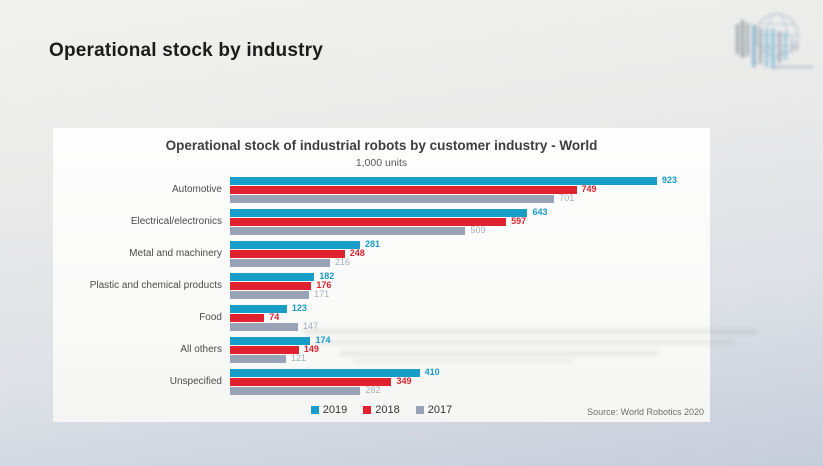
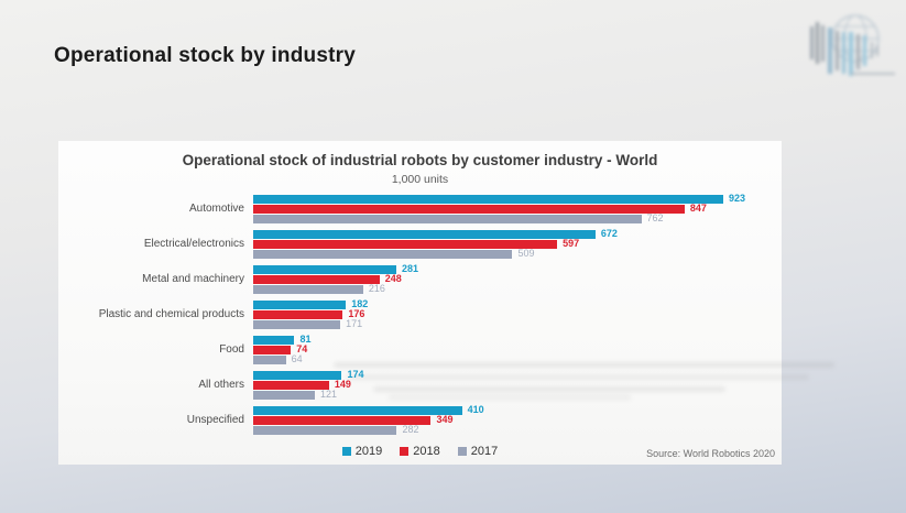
2018/Automotive: 749 -> 847
2017/Automotive: 701 -> 762
2019/Electrical/electronics: 643 -> 672
2019/Food: 123 -> 81
2017/Food: 147 -> 64
